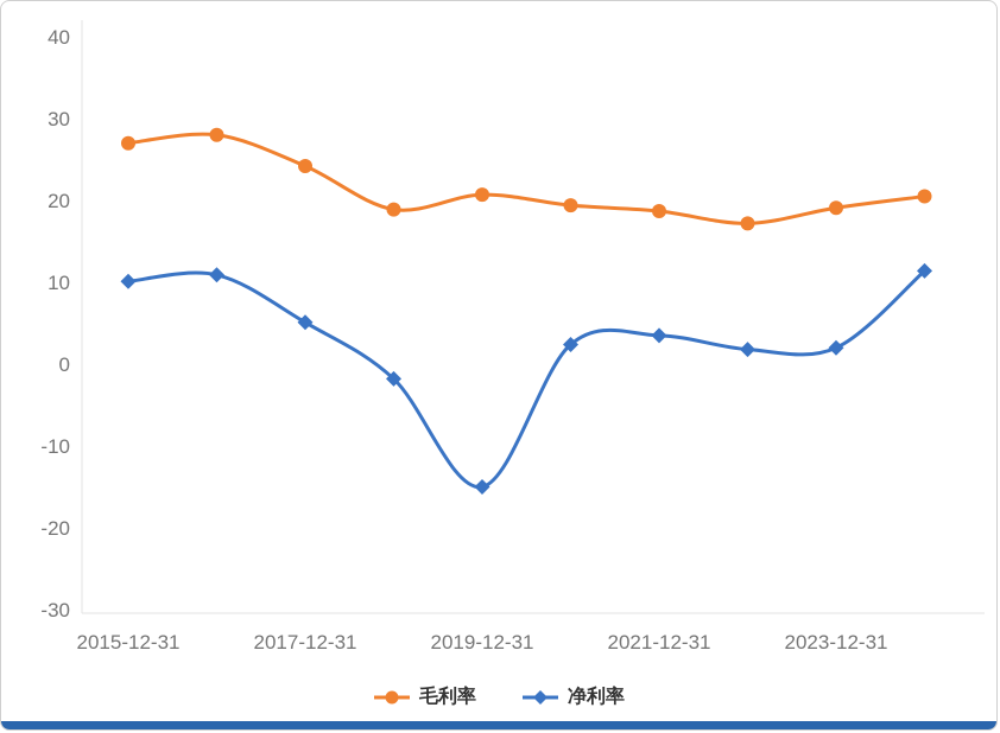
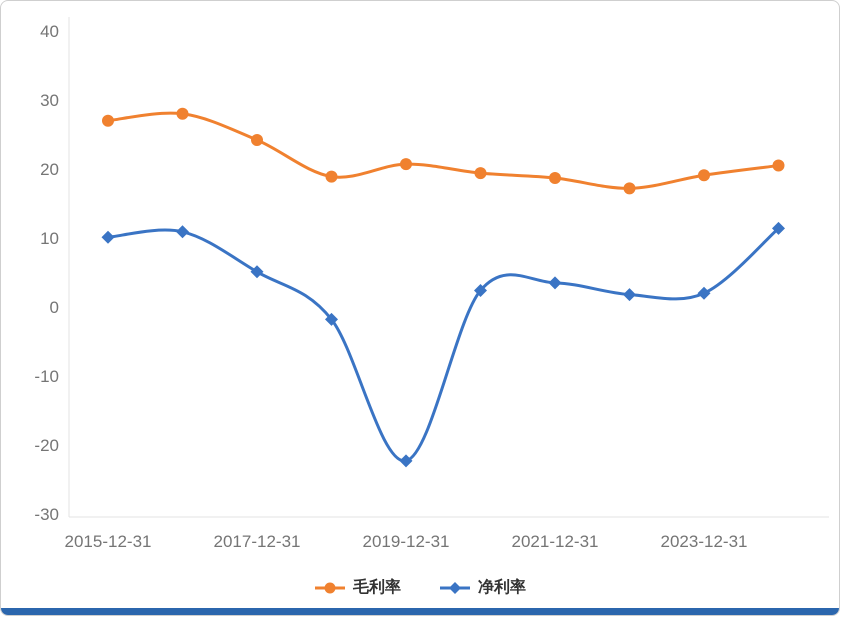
净利率/2019-12-31: -15 -> -22
